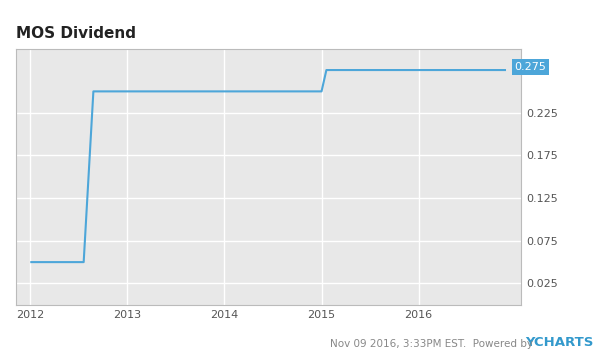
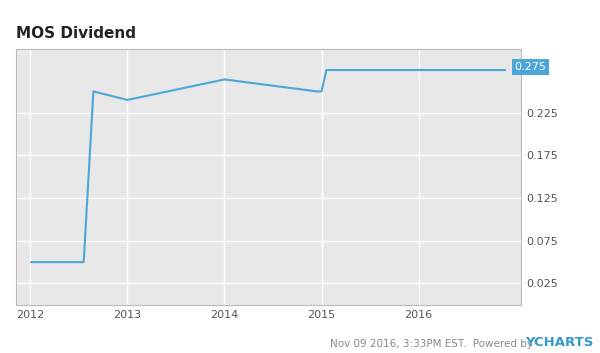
2013: 0.250 -> 0.240
2014: 0.250 -> 0.264
